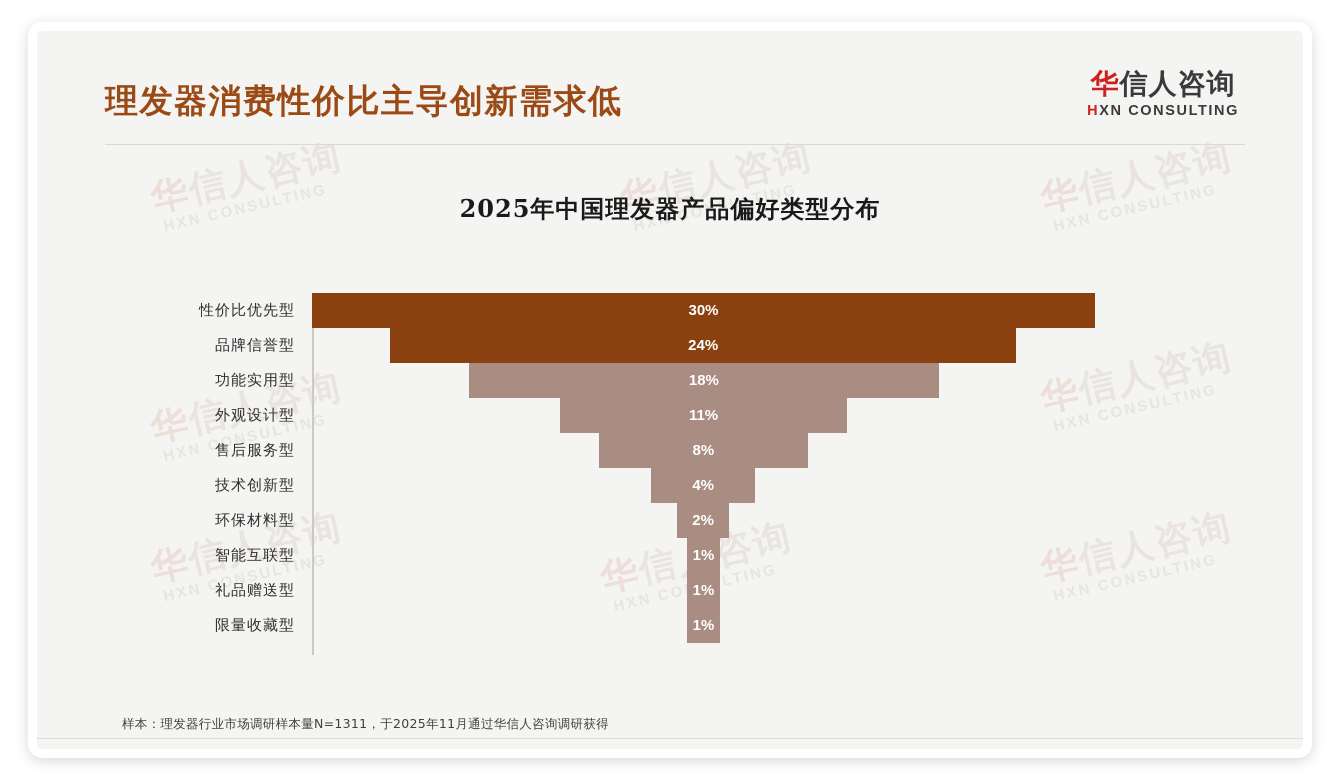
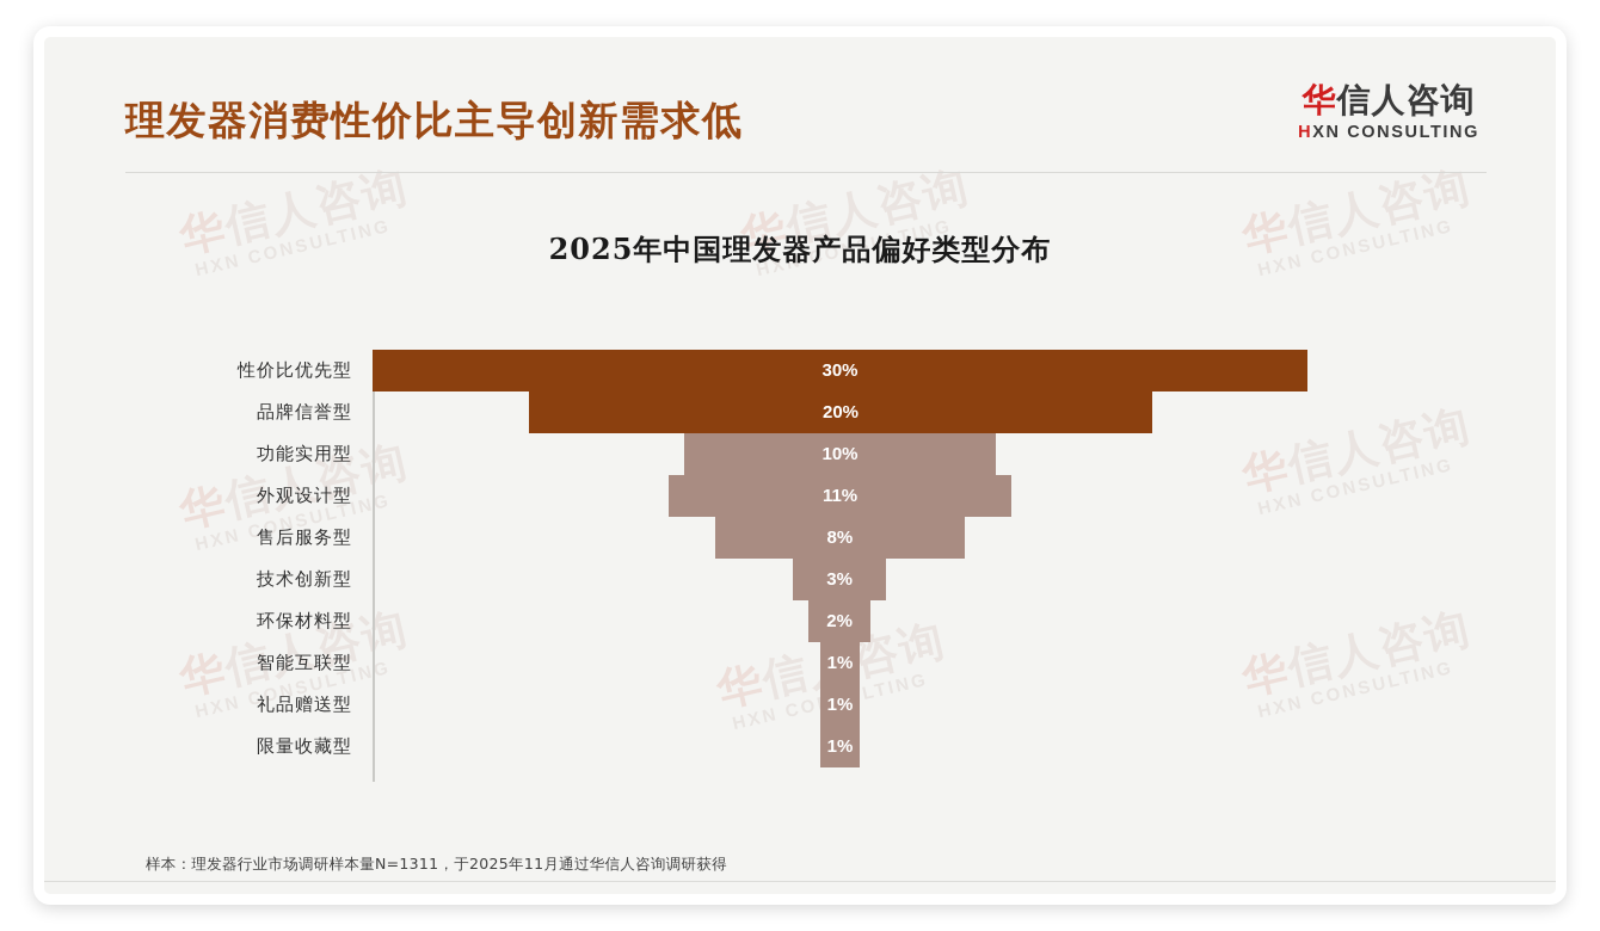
品牌信誉型: 24% -> 20%
功能实用型: 18% -> 10%
技术创新型: 4% -> 3%
